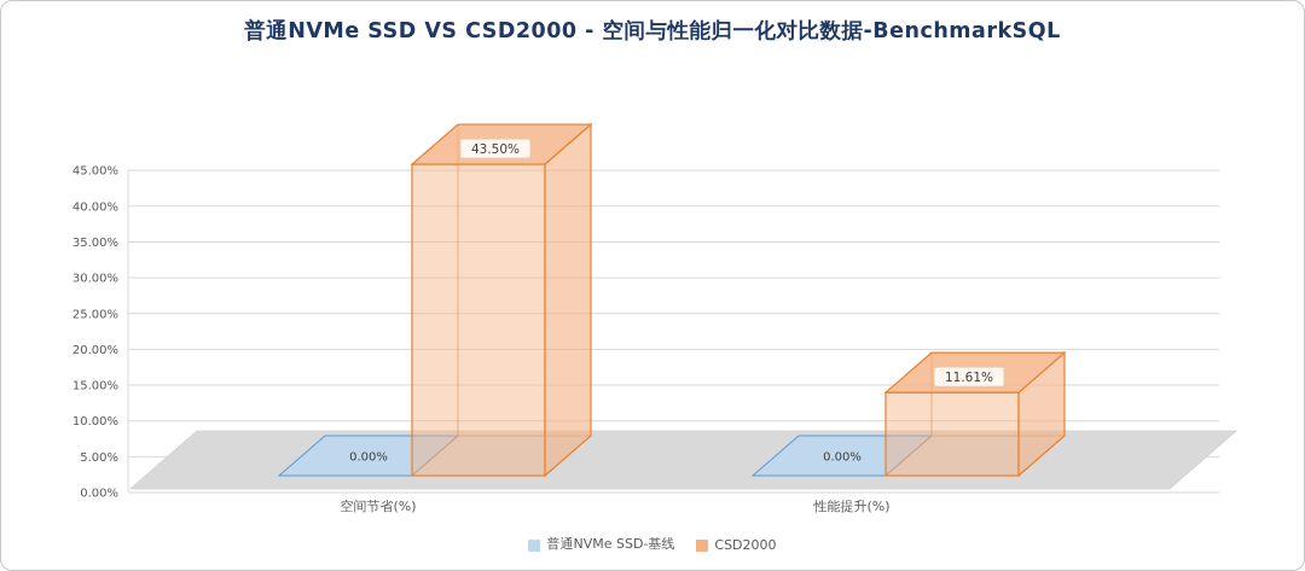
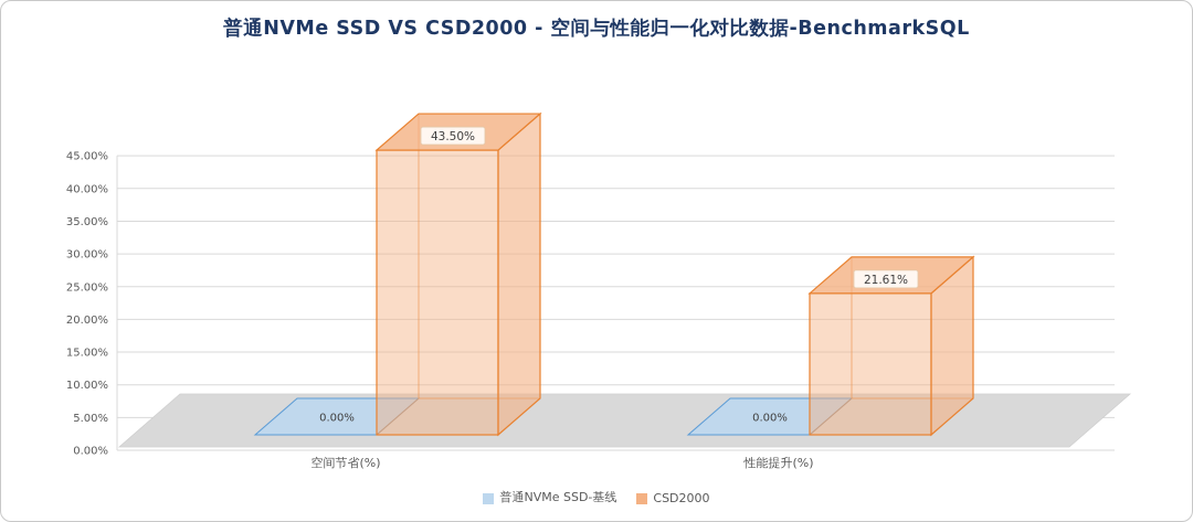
CSD2000/性能提升(%): 11.61% -> 21.61%
